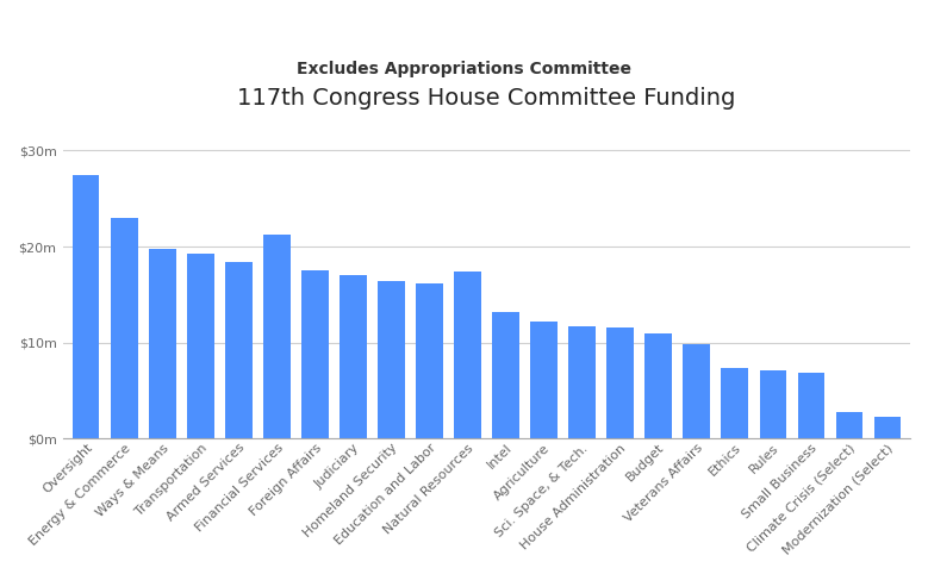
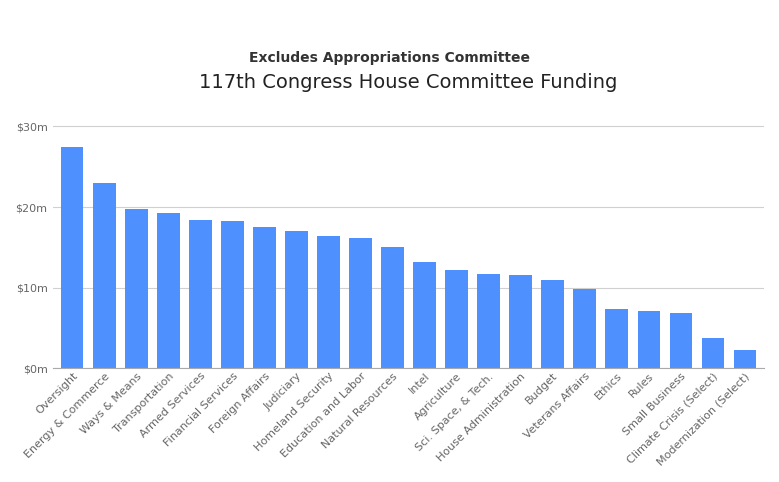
Financial Services: $21.2m -> $18.3m
Natural Resources: $17.4m -> $15.0m
Climate Crisis (Select): $2.8m -> $3.8m
